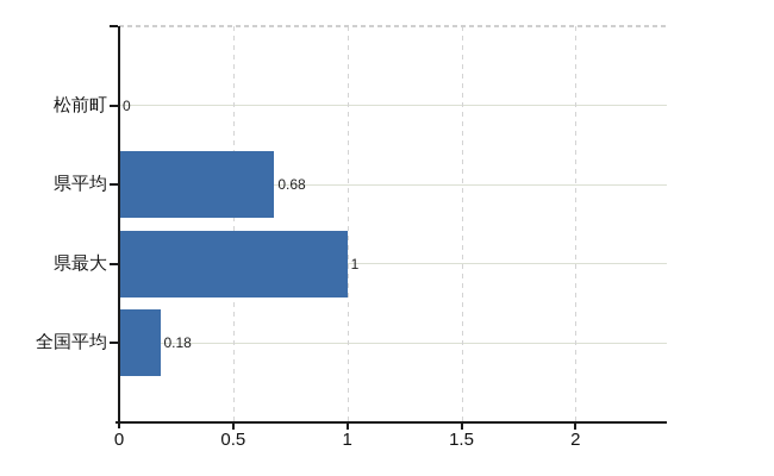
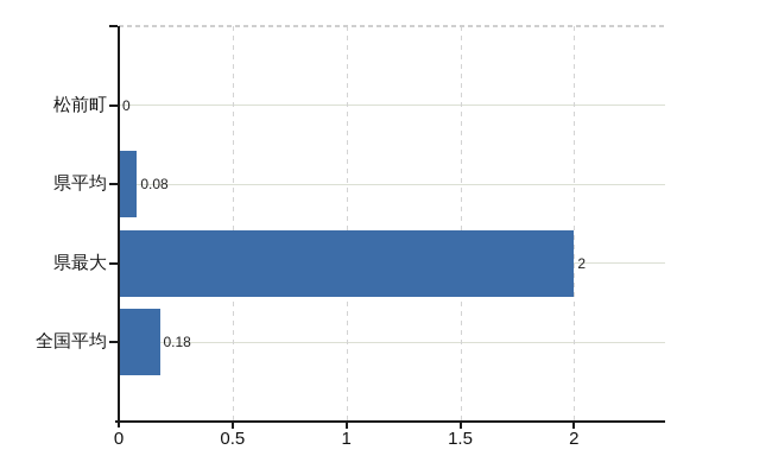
県平均: 0.68 -> 0.08
県最大: 1 -> 2
